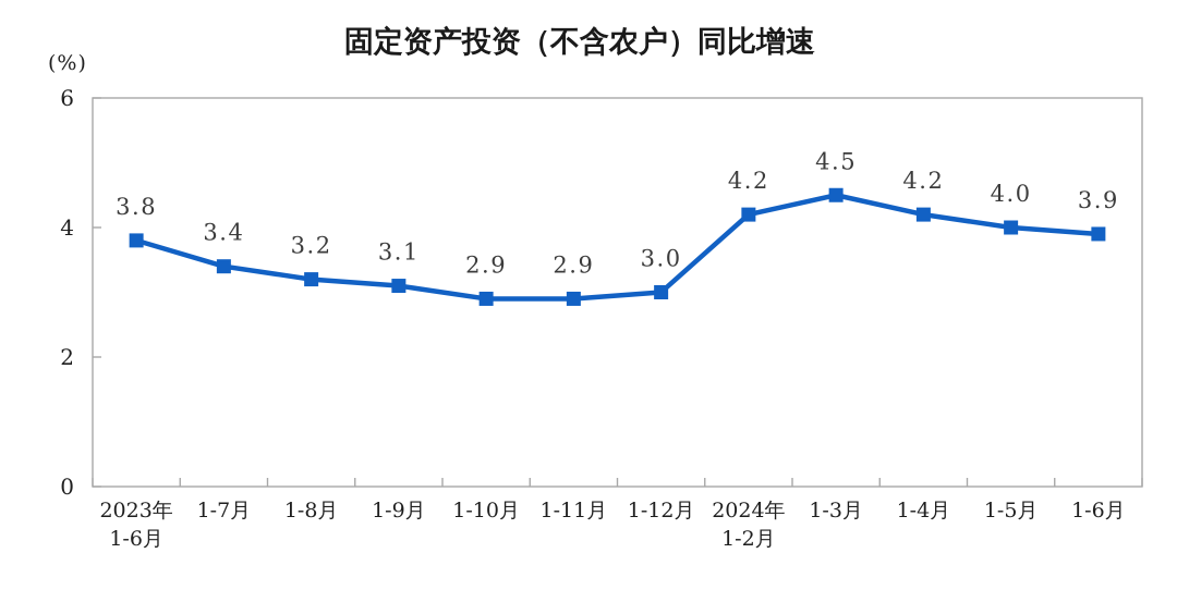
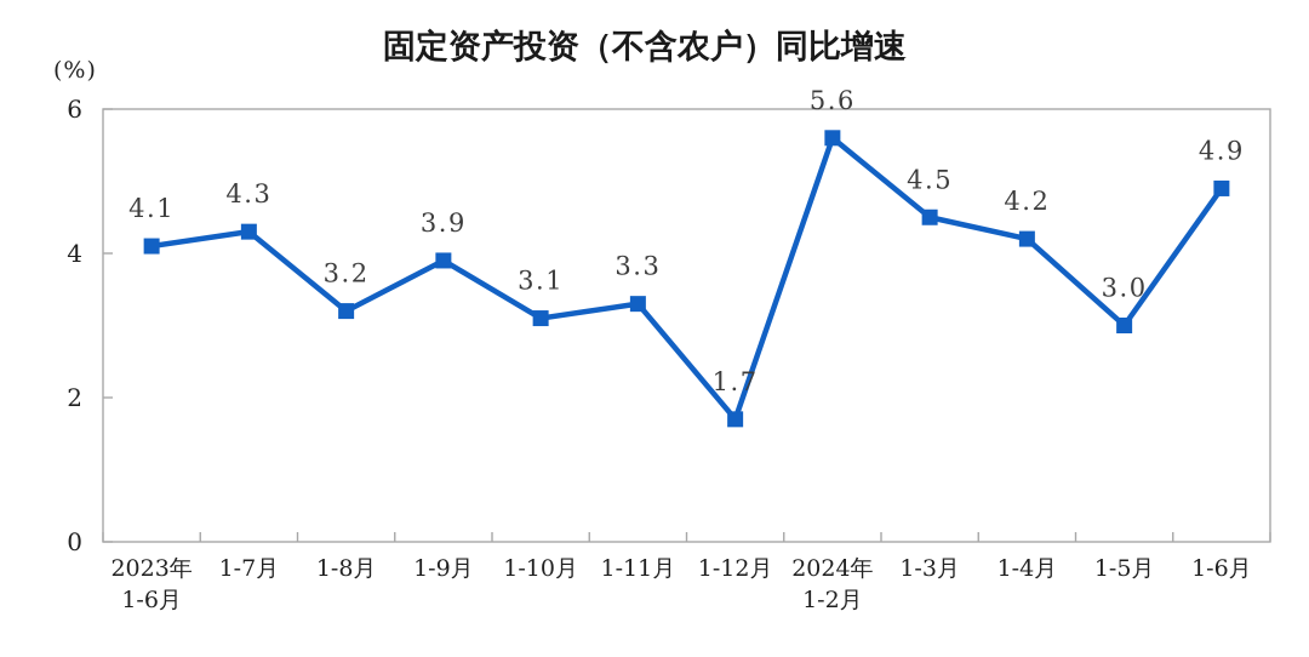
2023年 1-6月: 3.8 -> 4.1
1-7月: 3.4 -> 4.3
1-9月: 3.1 -> 3.9
1-10月: 2.9 -> 3.1
1-11月: 2.9 -> 3.3
1-12月: 3.0 -> 1.7
2024年 1-2月: 4.2 -> 5.6
1-5月: 4.0 -> 3.0
1-6月: 3.9 -> 4.9
